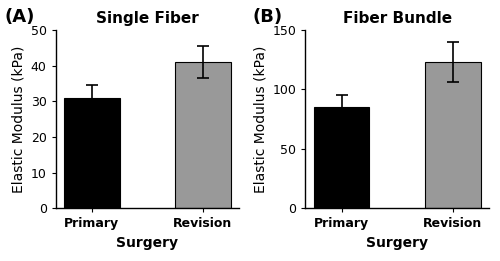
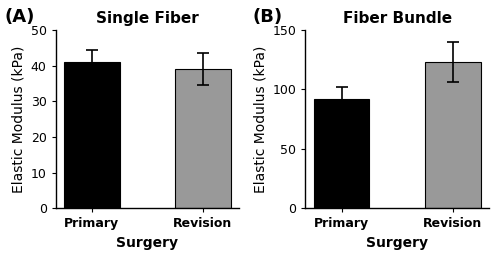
Single Fiber/Primary: 31 -> 41
Single Fiber/Revision: 41 -> 39
Fiber Bundle/Primary: 85 -> 92
